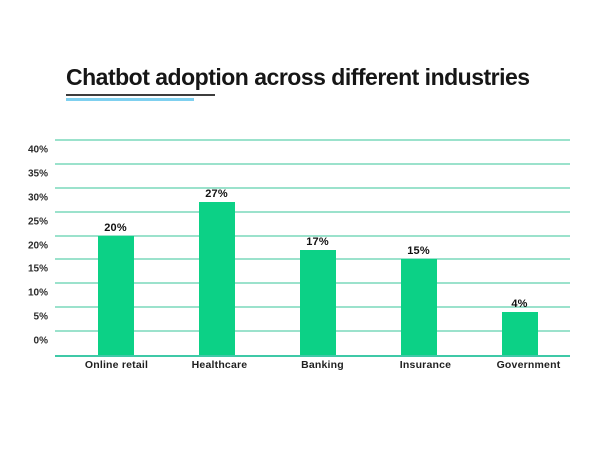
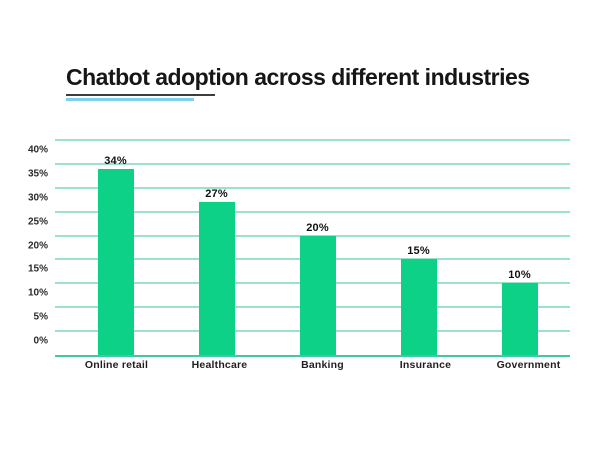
Online retail: 20% -> 34%
Banking: 17% -> 20%
Government: 4% -> 10%
